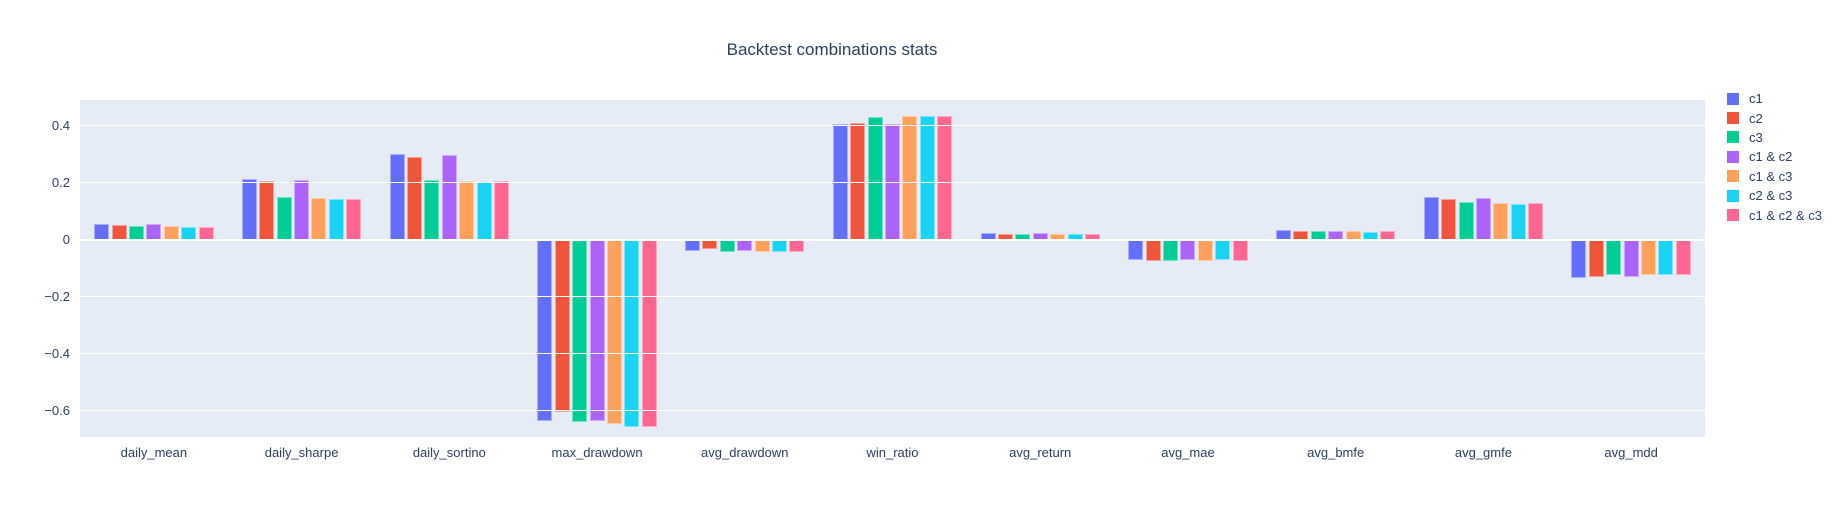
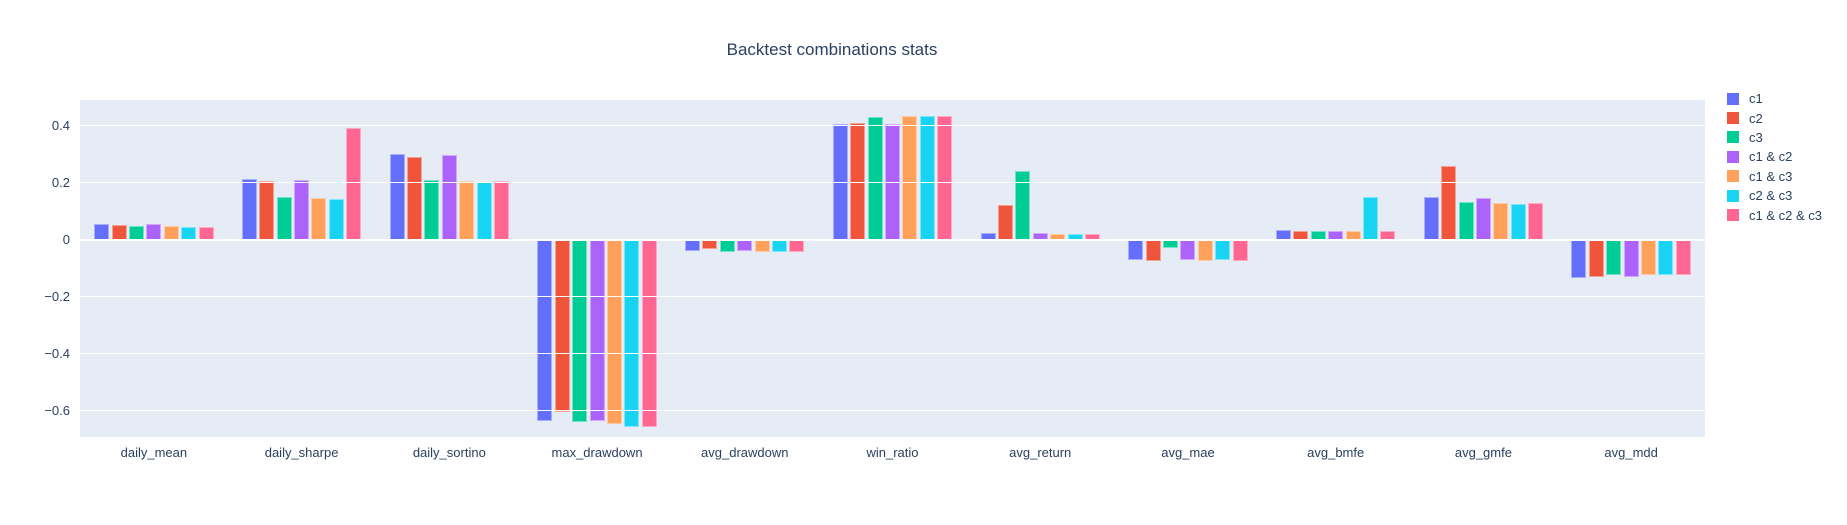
c1 & c2 & c3/daily_sharpe: 0.14 -> 0.39
c2/avg_return: 0.02 -> 0.12
c3/avg_return: 0.02 -> 0.24
c3/avg_mae: -0.07 -> -0.03
c2 & c3/avg_bmfe: 0.03 -> 0.15
c2/avg_gmfe: 0.14 -> 0.26
